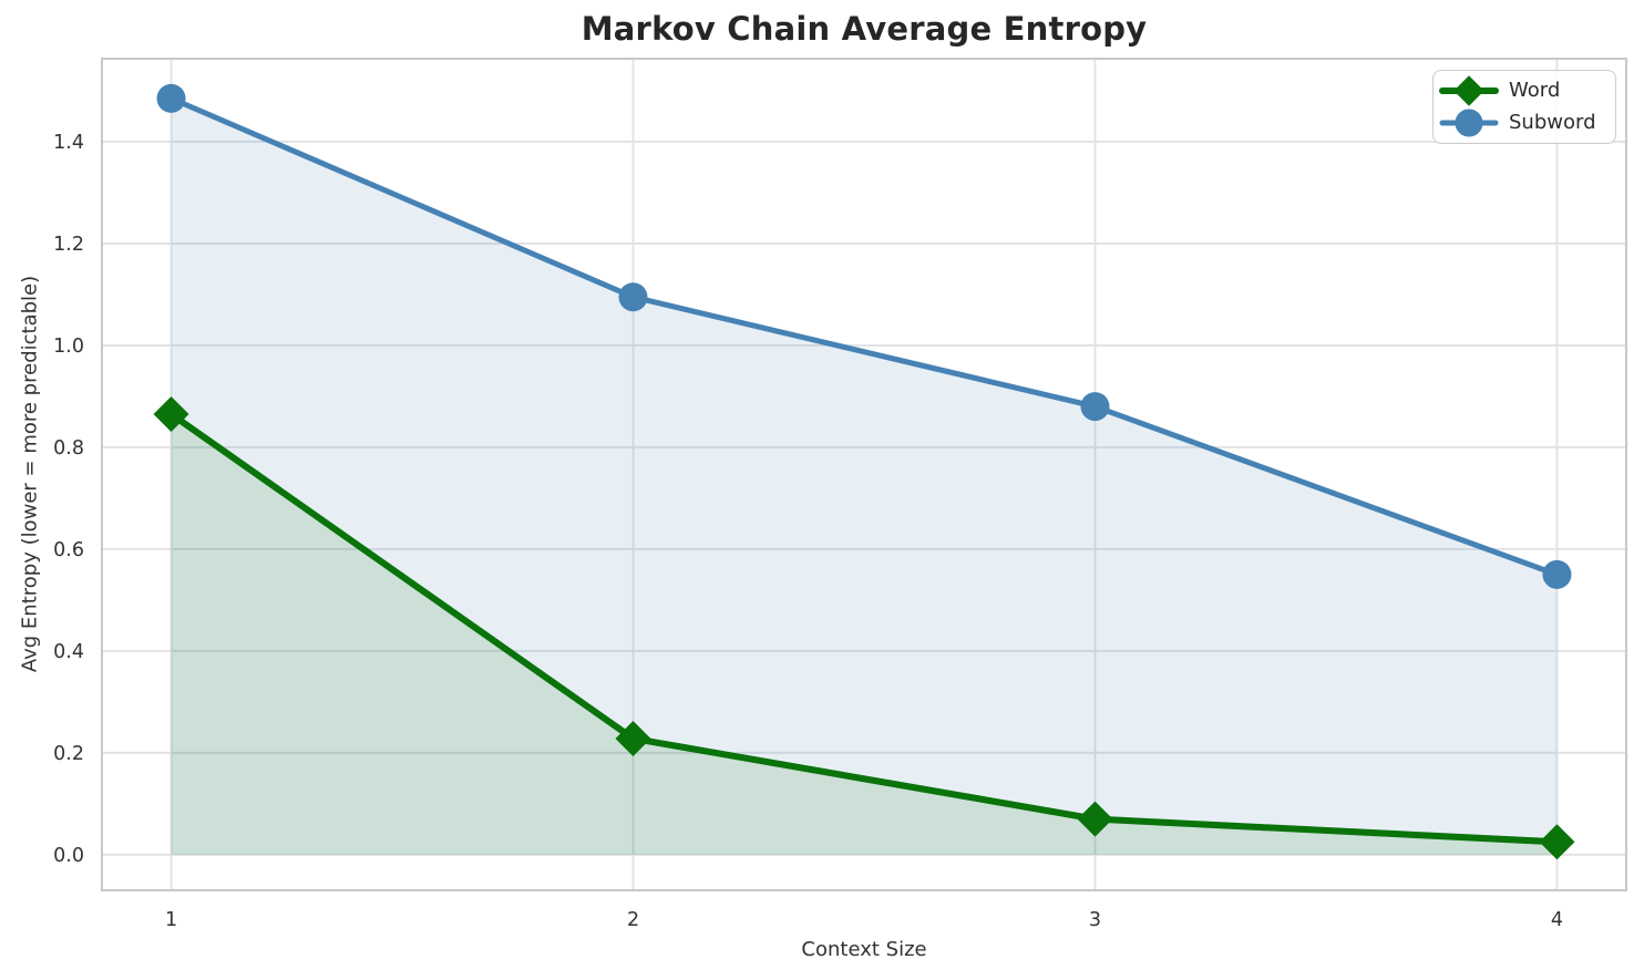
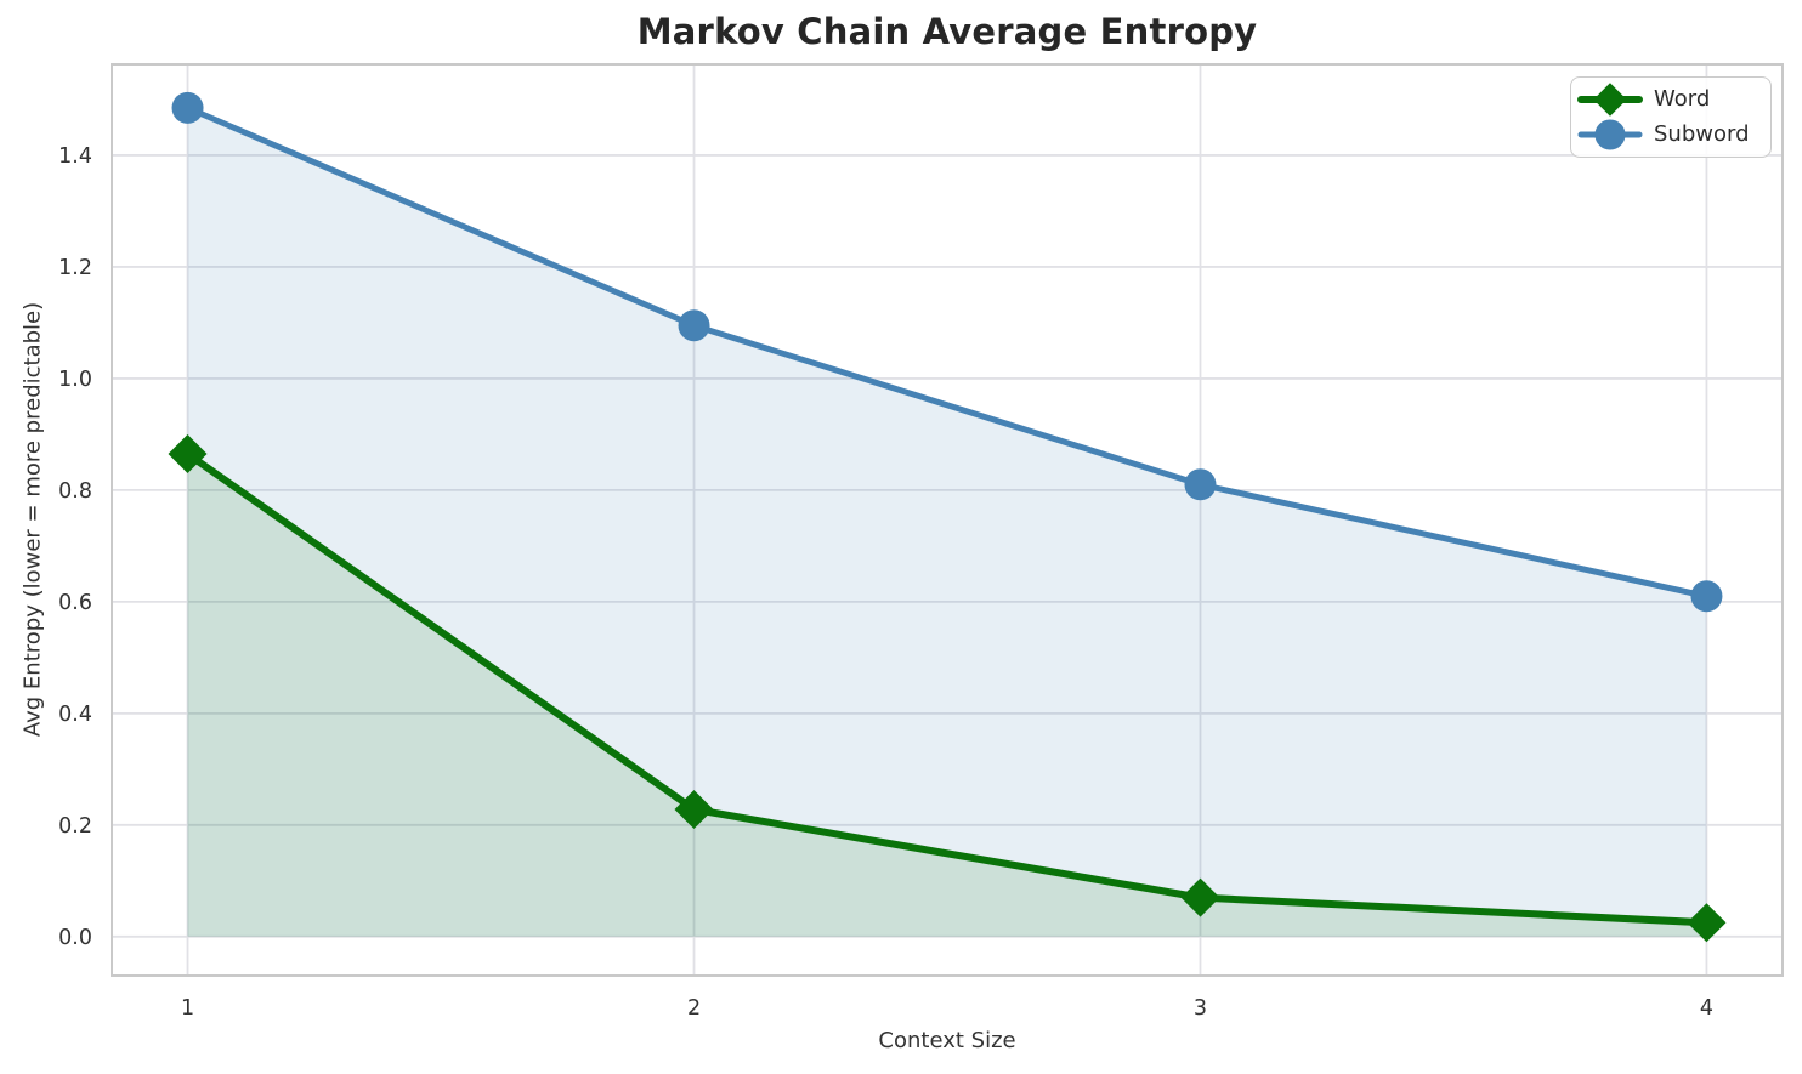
Subword/3: 0.88 -> 0.81
Subword/4: 0.55 -> 0.61
